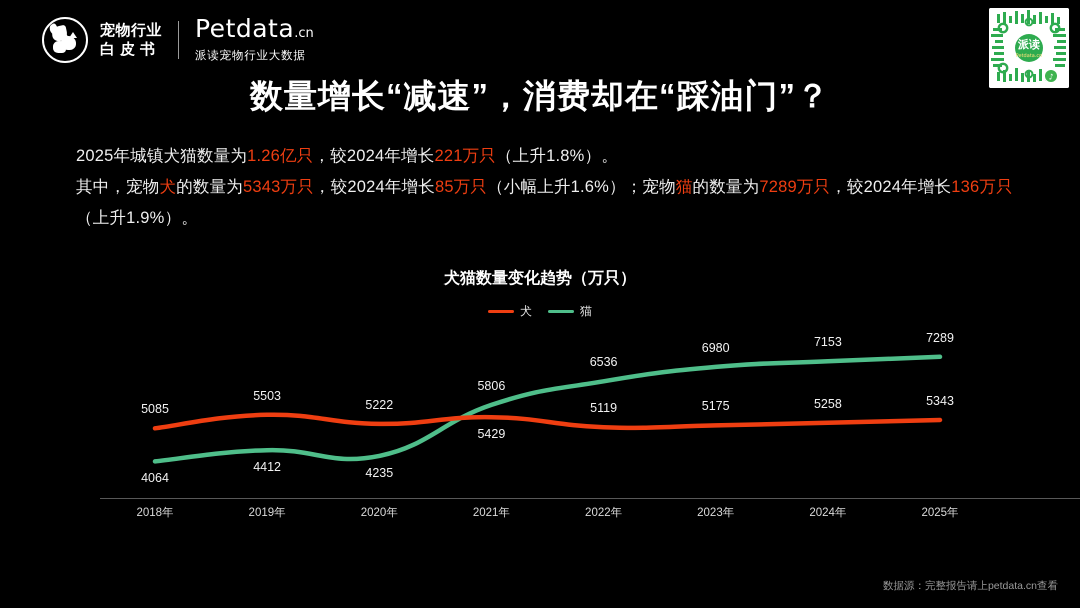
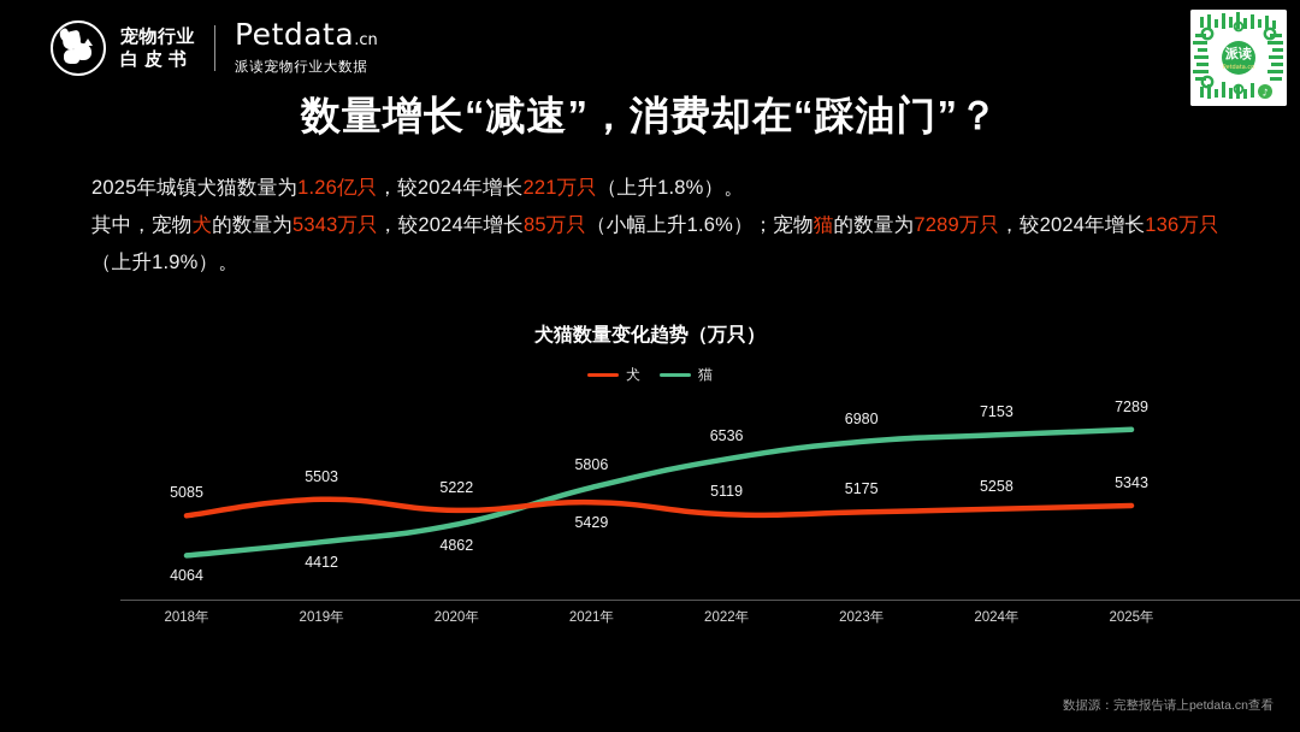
猫/2020年: 4235 -> 4862
